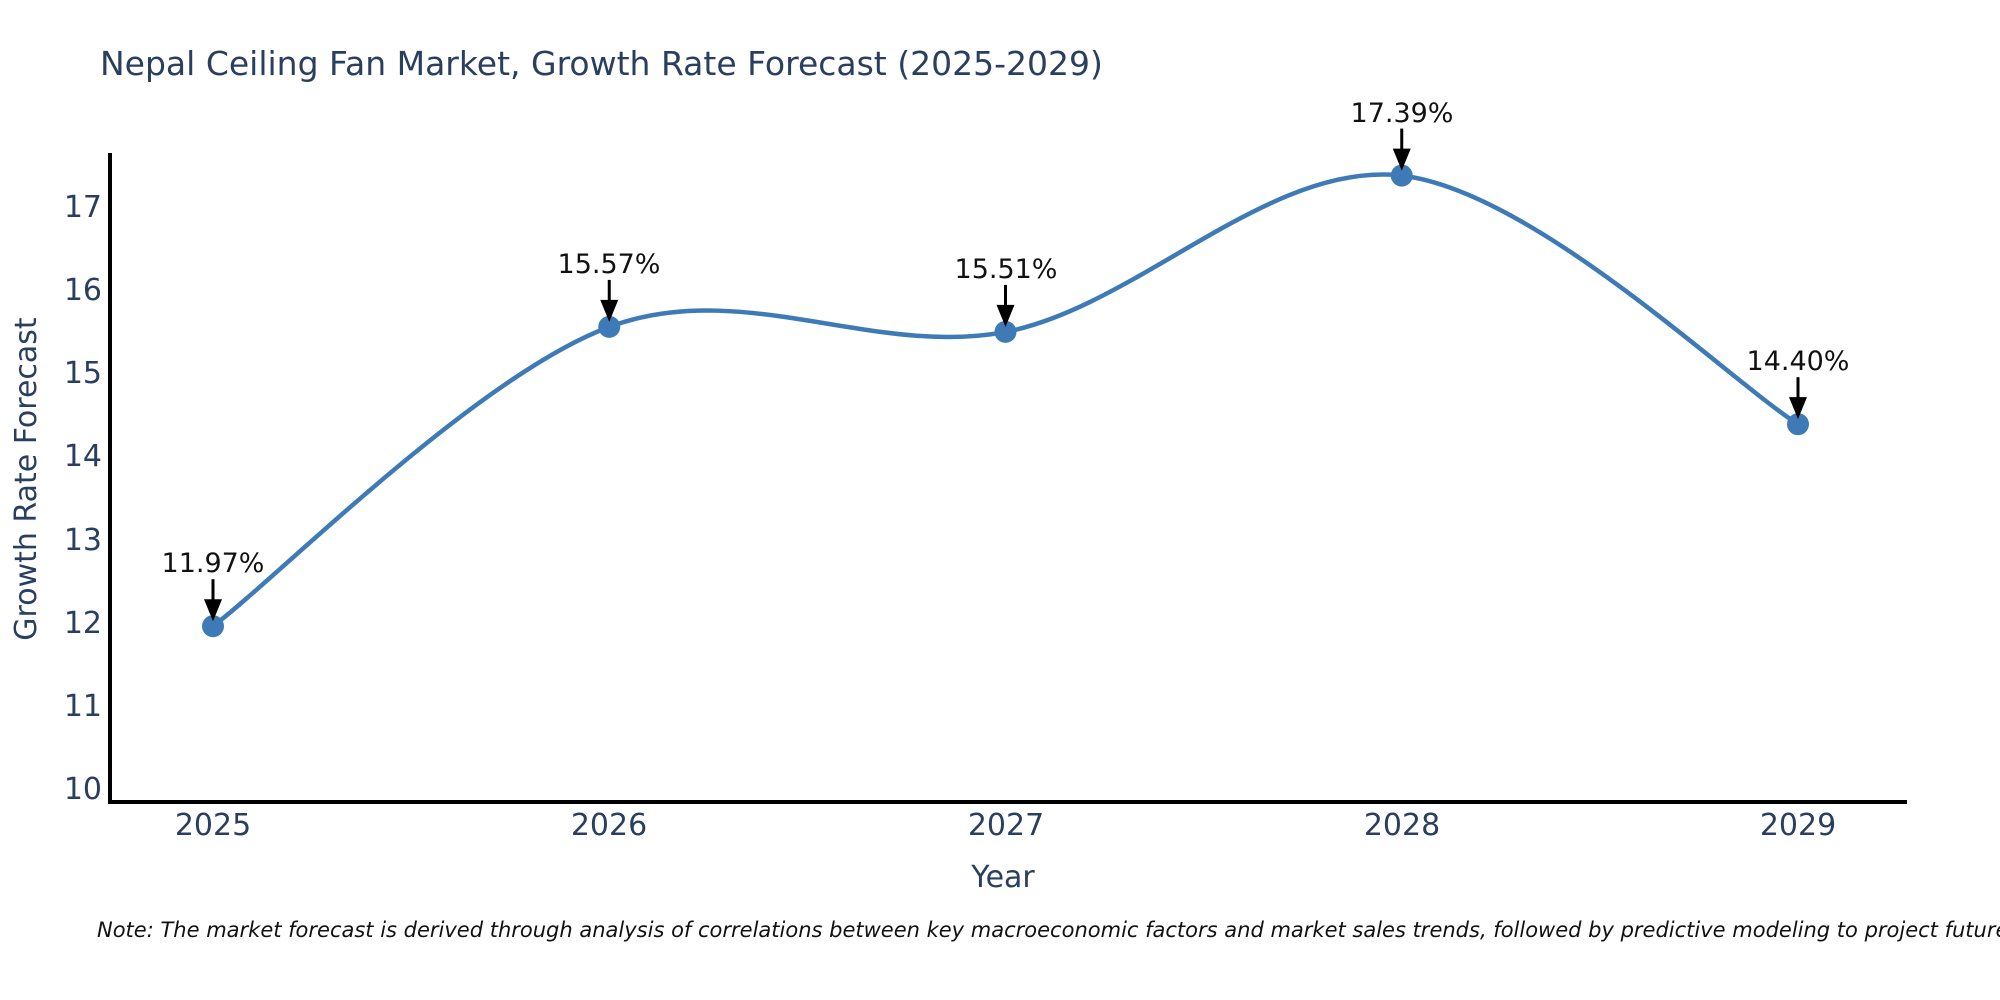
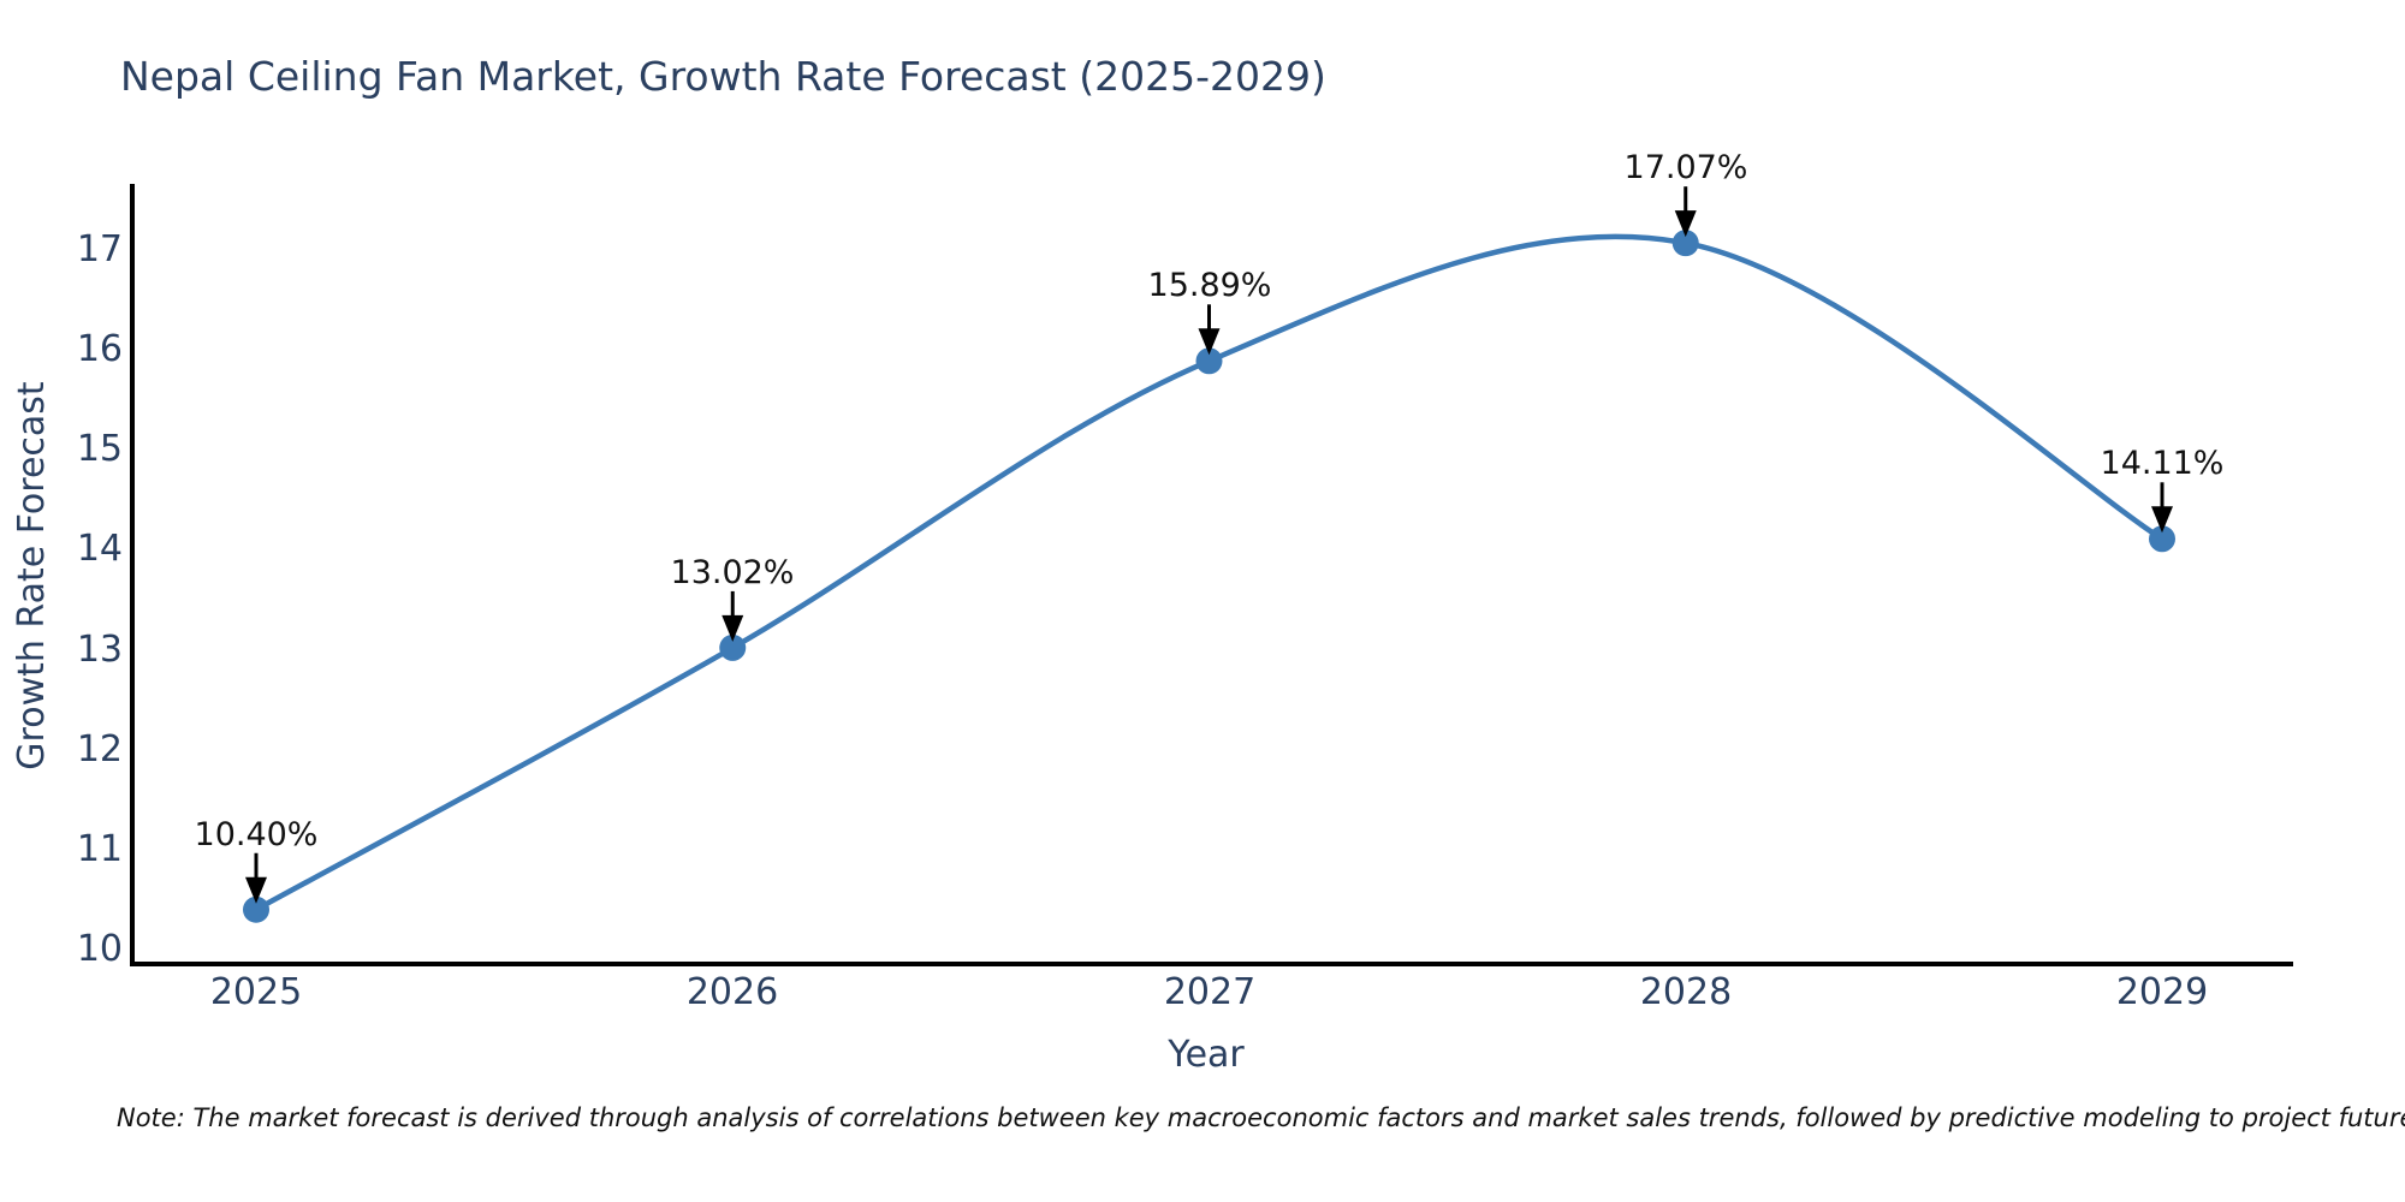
2025: 11.97% -> 10.40%
2026: 15.57% -> 13.02%
2027: 15.51% -> 15.89%
2028: 17.39% -> 17.07%
2029: 14.40% -> 14.11%
